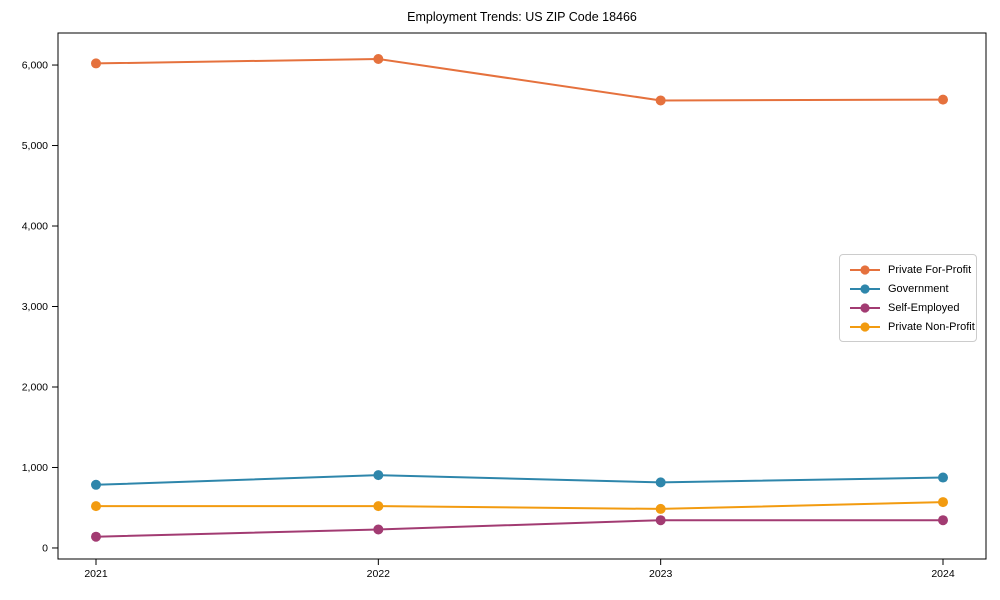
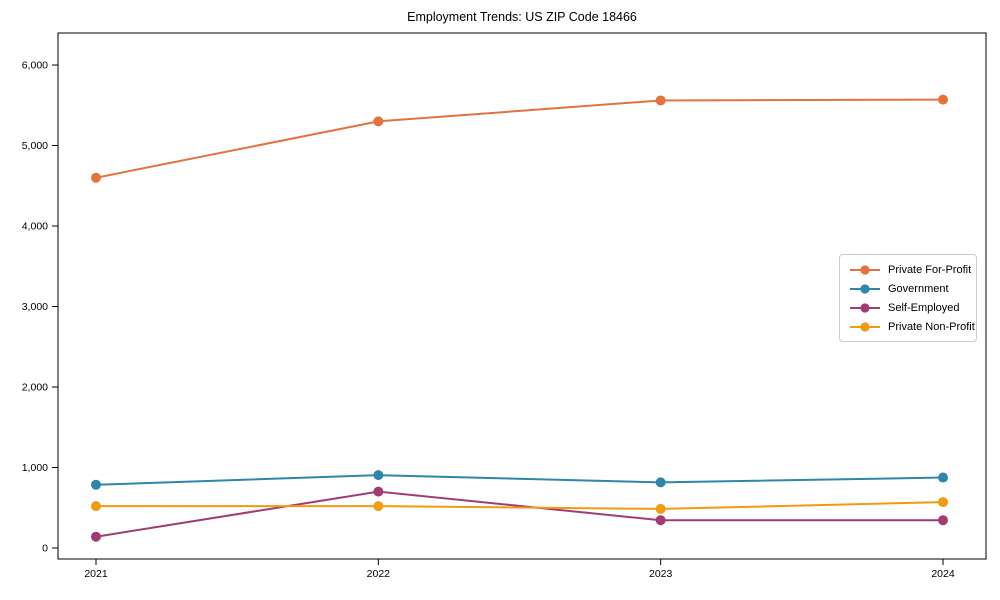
Private For-Profit/2021: 6000 -> 4600
Private For-Profit/2022: 6100 -> 5300
Self-Employed/2022: 200 -> 700
